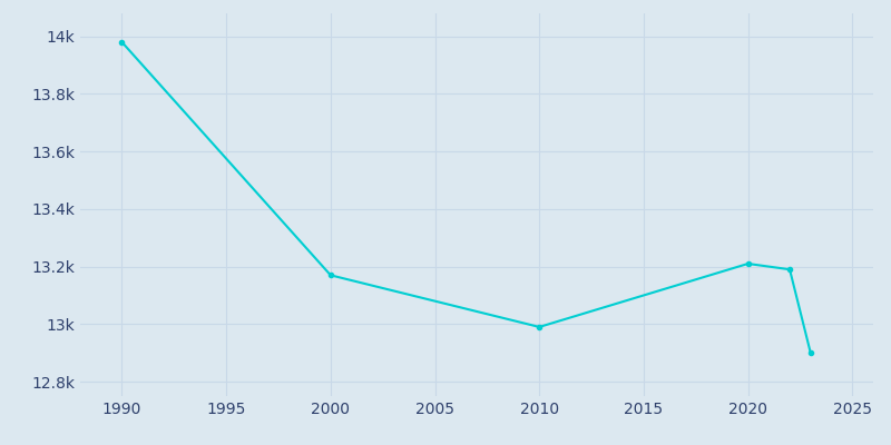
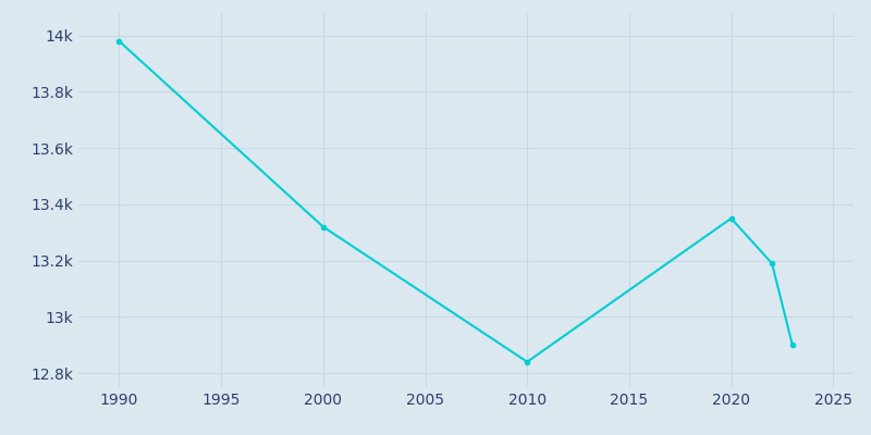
2000: 13.17k -> 13.32k
2010: 12.99k -> 12.84k
2020: 13.21k -> 13.35k
